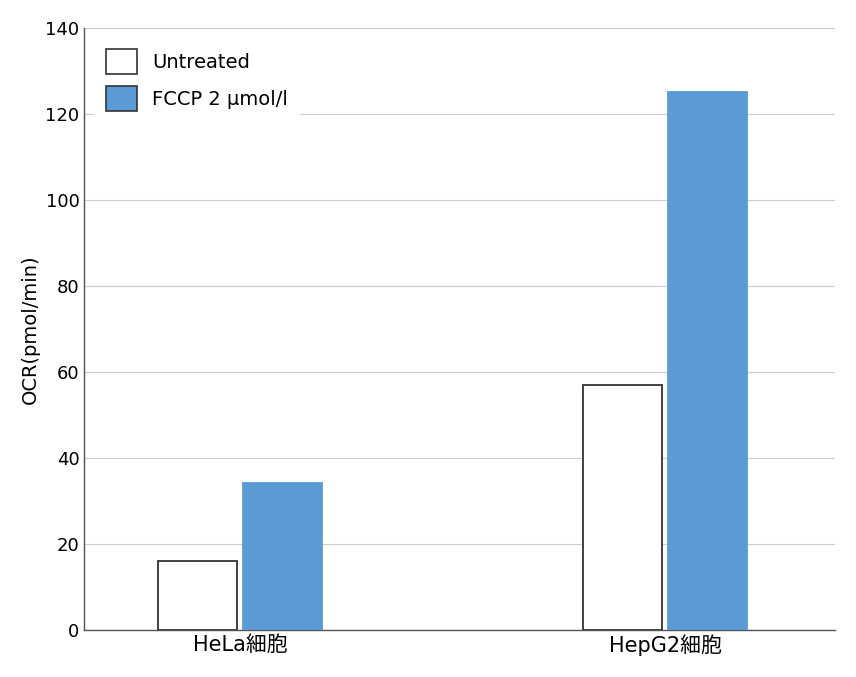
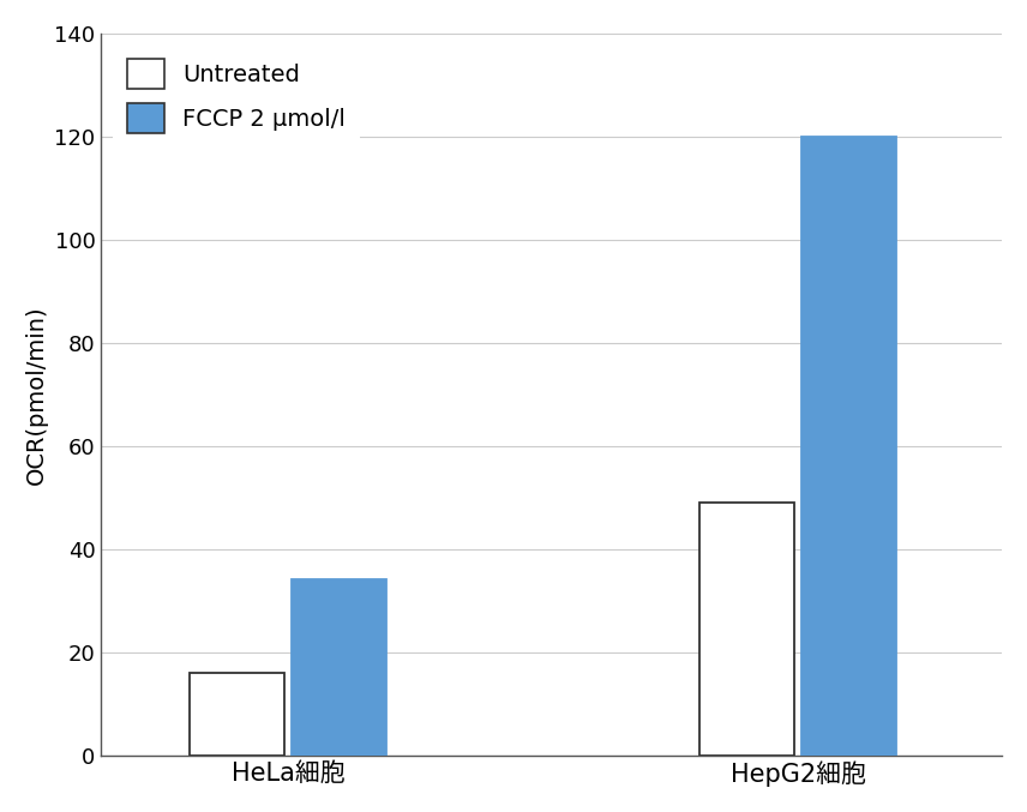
Untreated/HepG2細胞: 57 -> 49
FCCP 2 μmol/l/HepG2細胞: 125 -> 120
